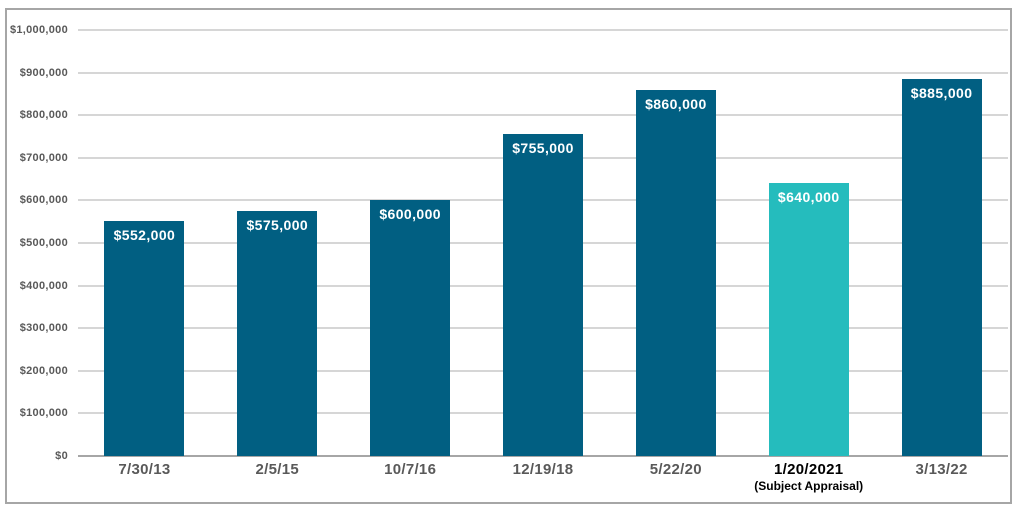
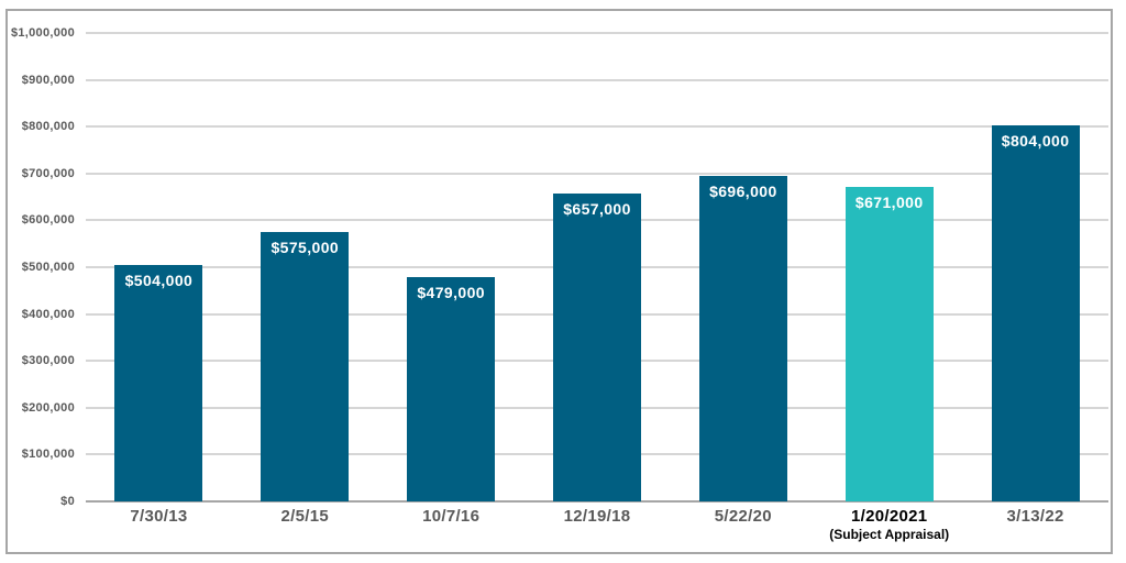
7/30/13: $552,000 -> $504,000
10/7/16: $600,000 -> $479,000
12/19/18: $755,000 -> $657,000
5/22/20: $860,000 -> $696,000
1/20/2021: $640,000 -> $671,000
3/13/22: $885,000 -> $804,000
